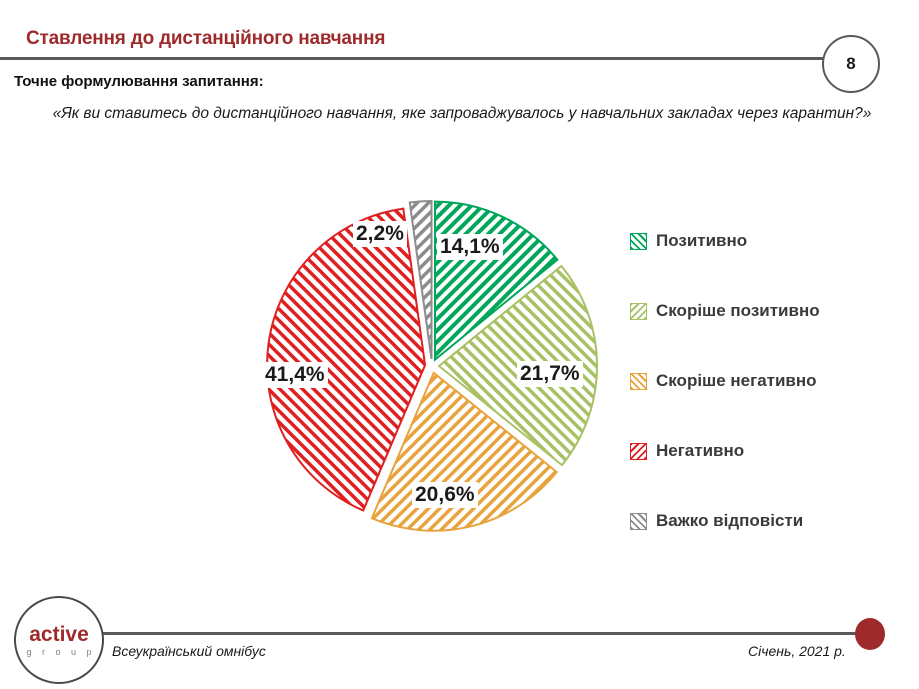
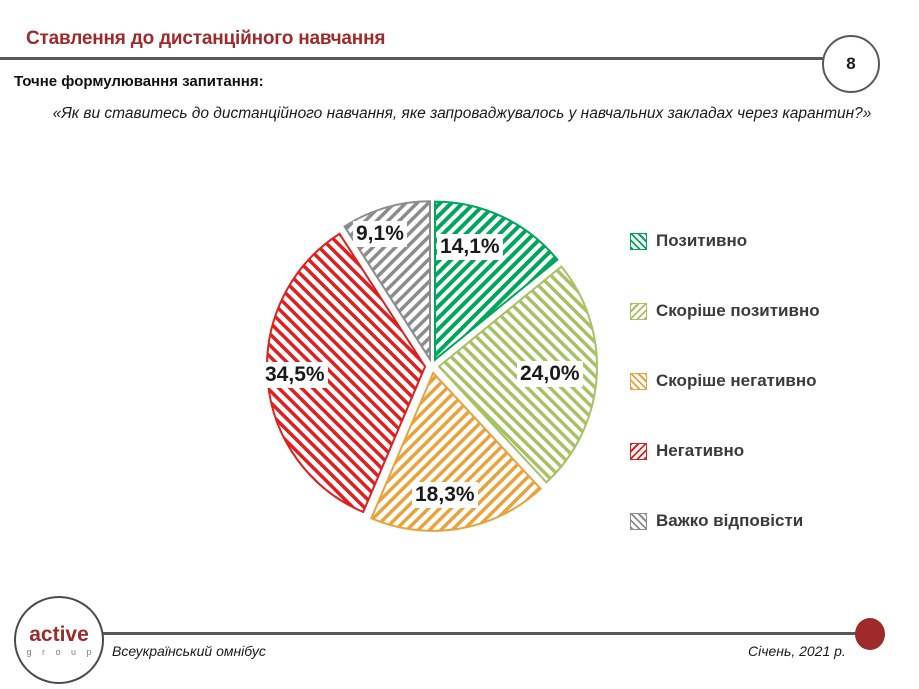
Скоріше позитивно: 21,7% -> 24,0%
Скоріше негативно: 20,6% -> 18,3%
Негативно: 41,4% -> 34,5%
Важко відповісти: 2,2% -> 9,1%
